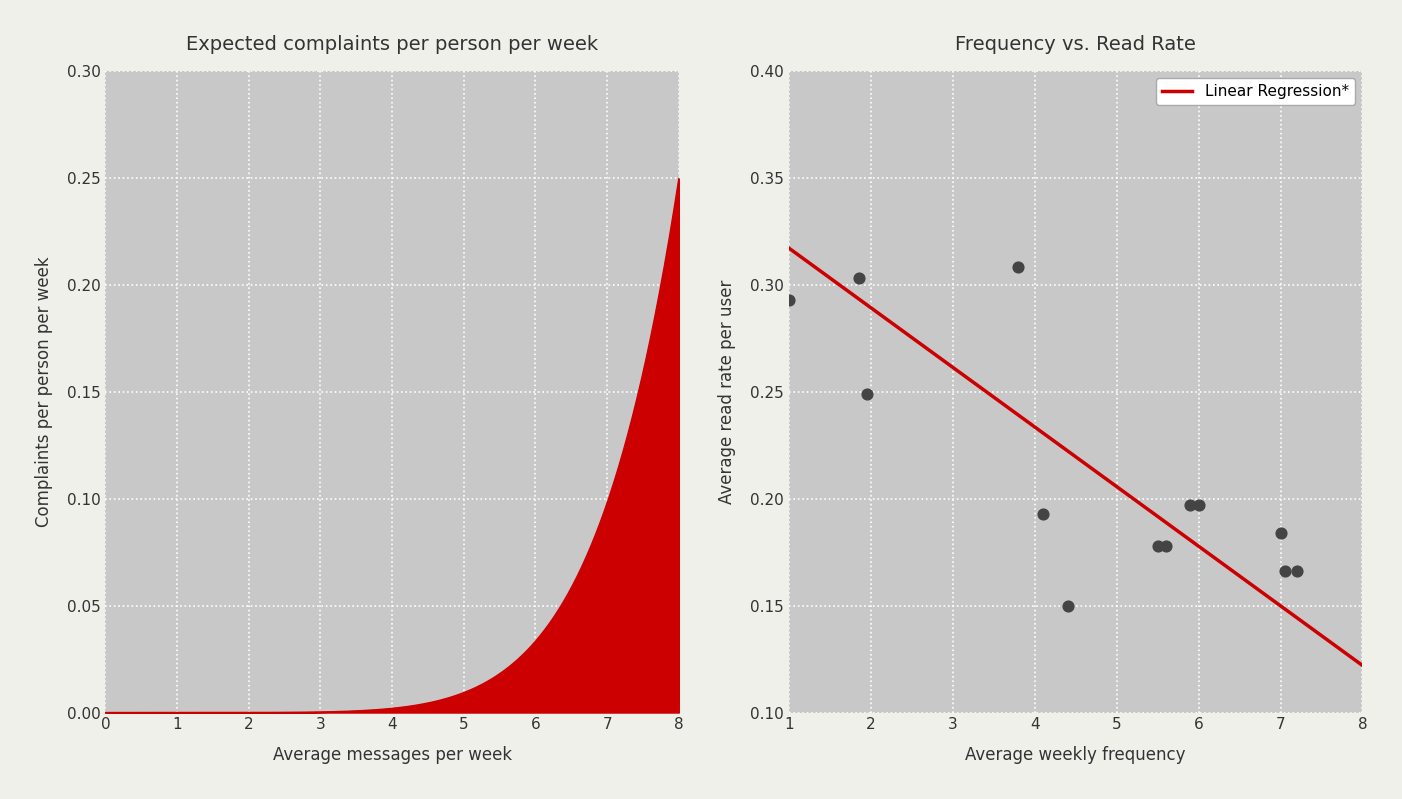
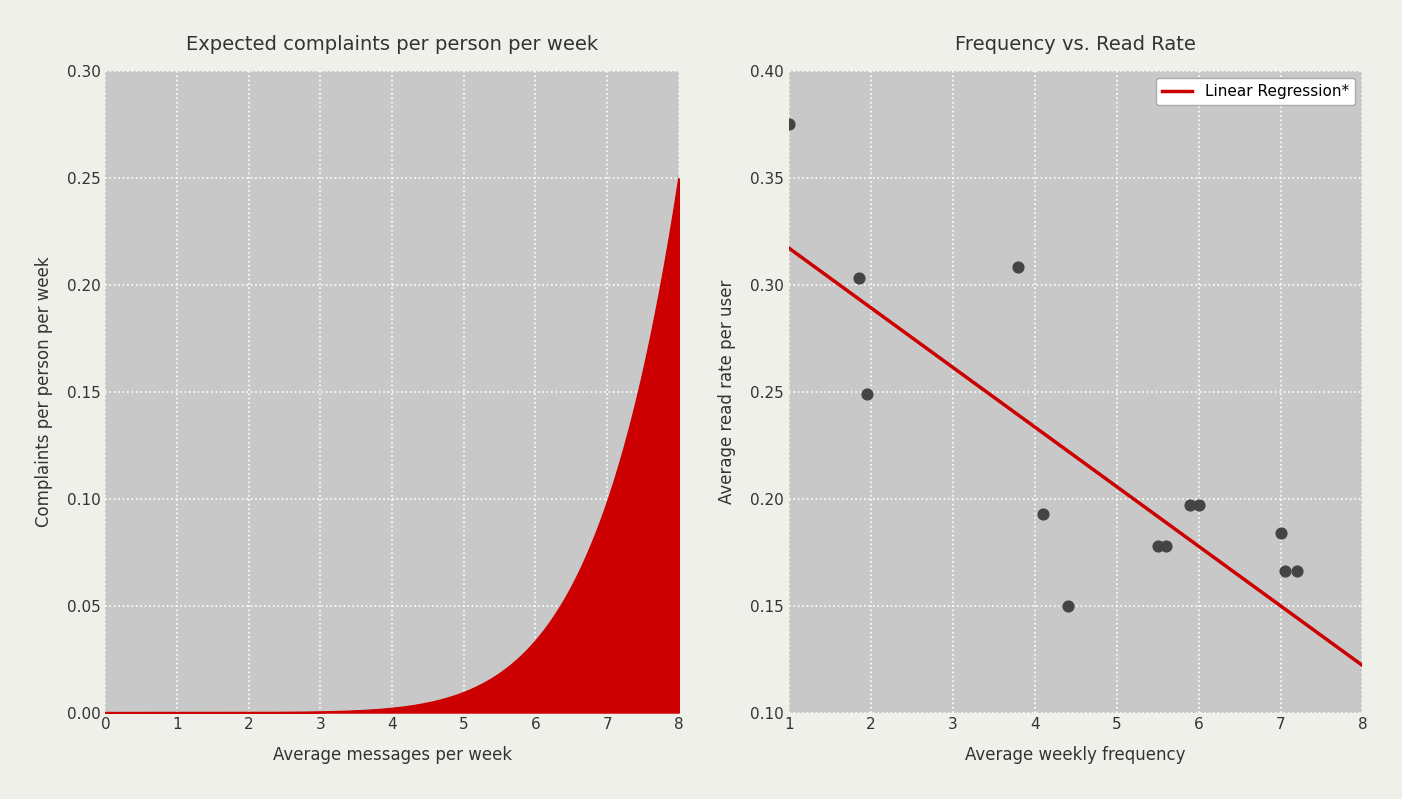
Frequency vs. Read Rate/1: 0.293 -> 0.375
